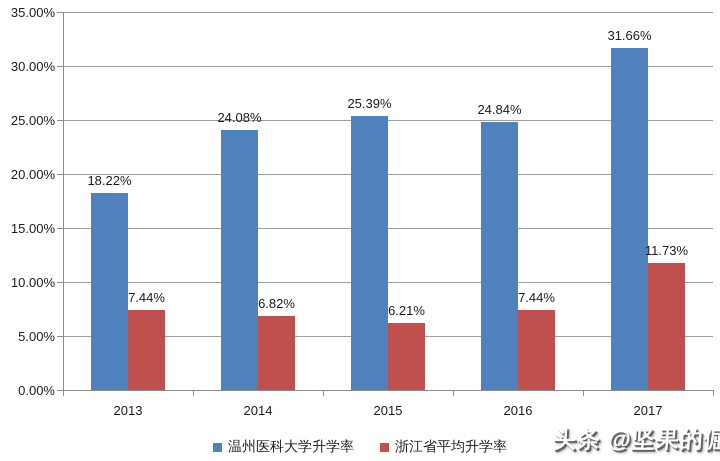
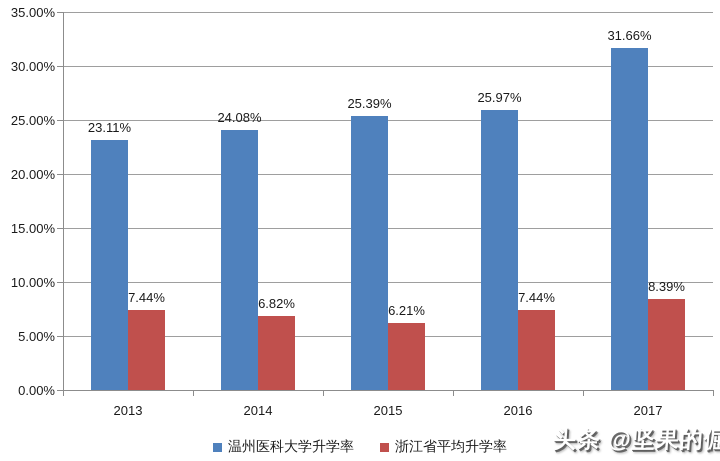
温州医科大学升学率/2013: 18.22% -> 23.11%
温州医科大学升学率/2016: 24.84% -> 25.97%
浙江省平均升学率/2017: 11.73% -> 8.39%
